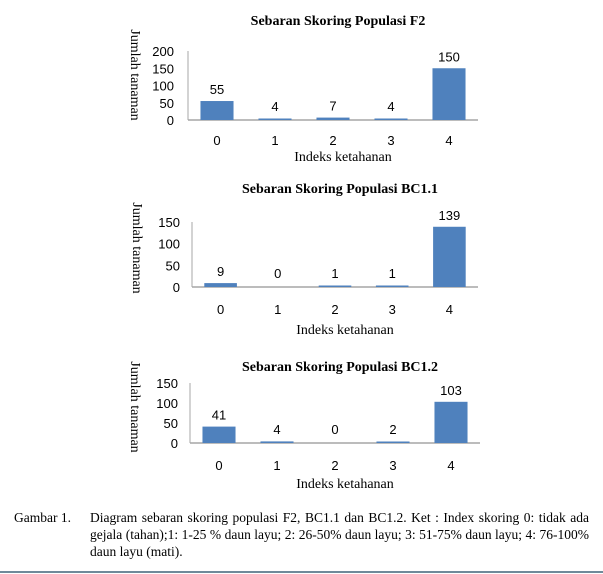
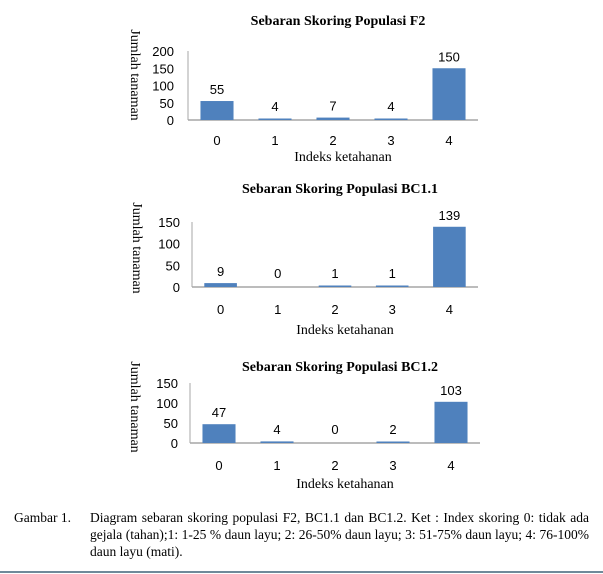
Sebaran Skoring Populasi BC1.2/0: 41 -> 47
